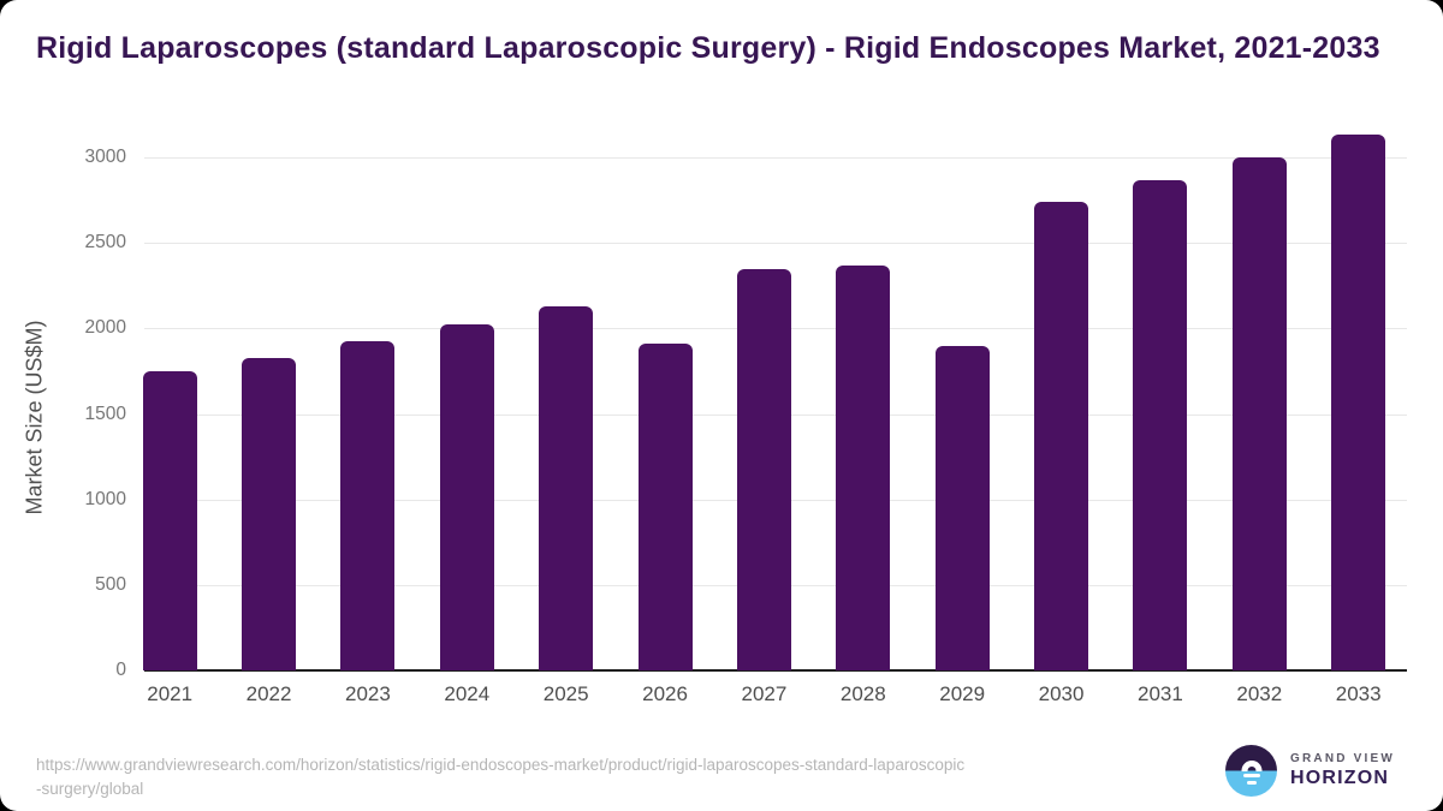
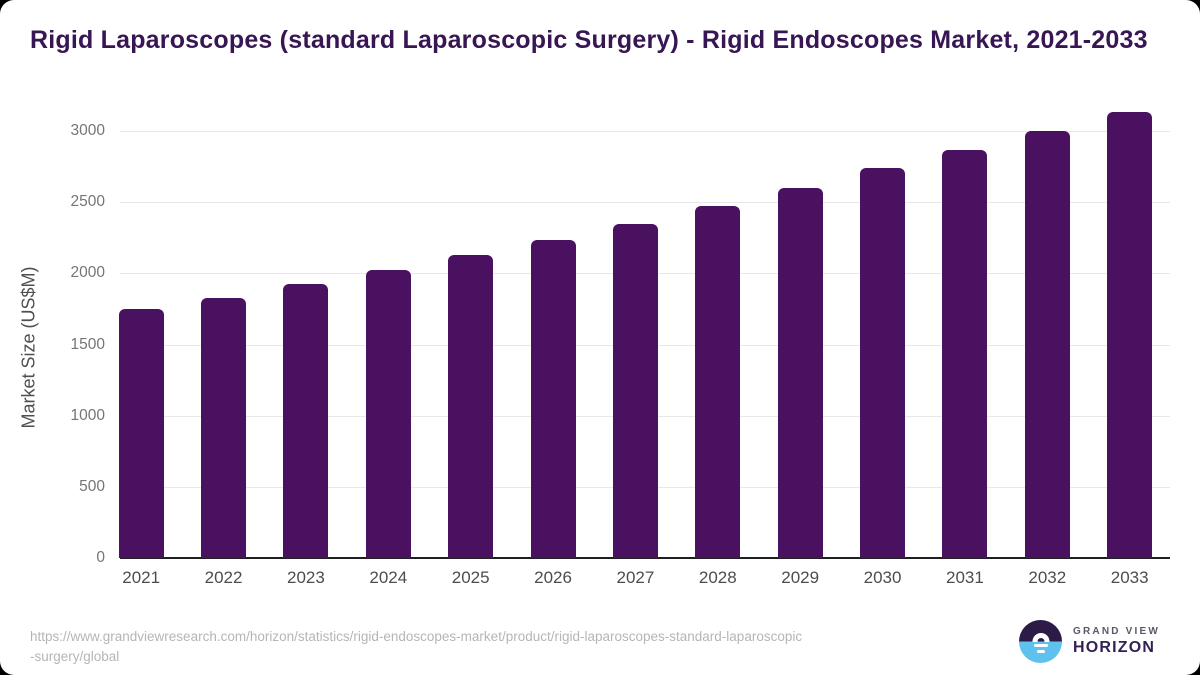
2026: 1910 -> 2240
2028: 2370 -> 2470
2029: 1900 -> 2600
